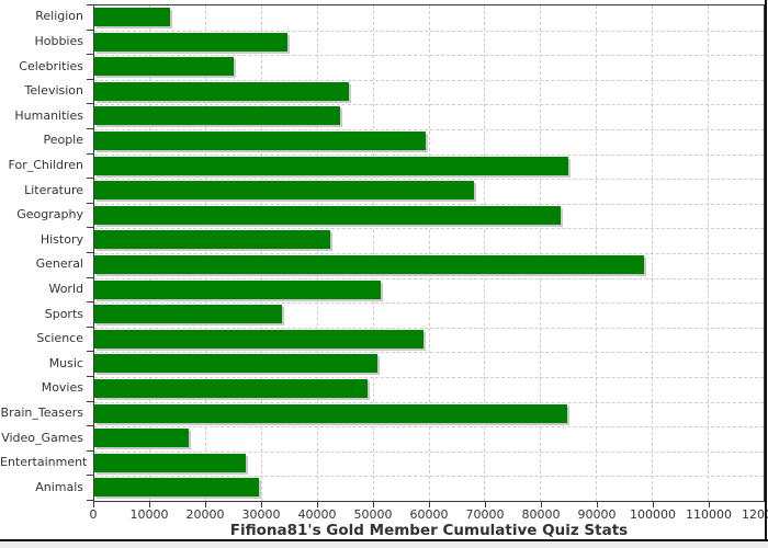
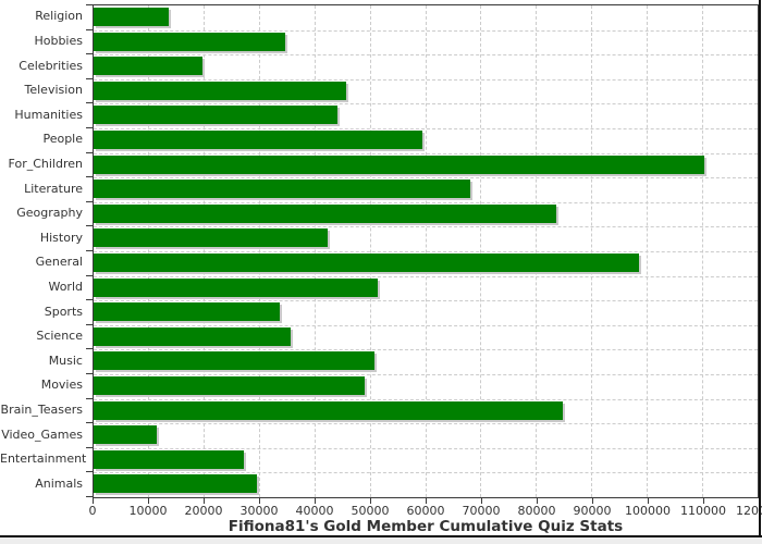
Celebrities: 25000 -> 20000
For_Children: 85000 -> 110000
Science: 59000 -> 36000
Video_Games: 17000 -> 11000
